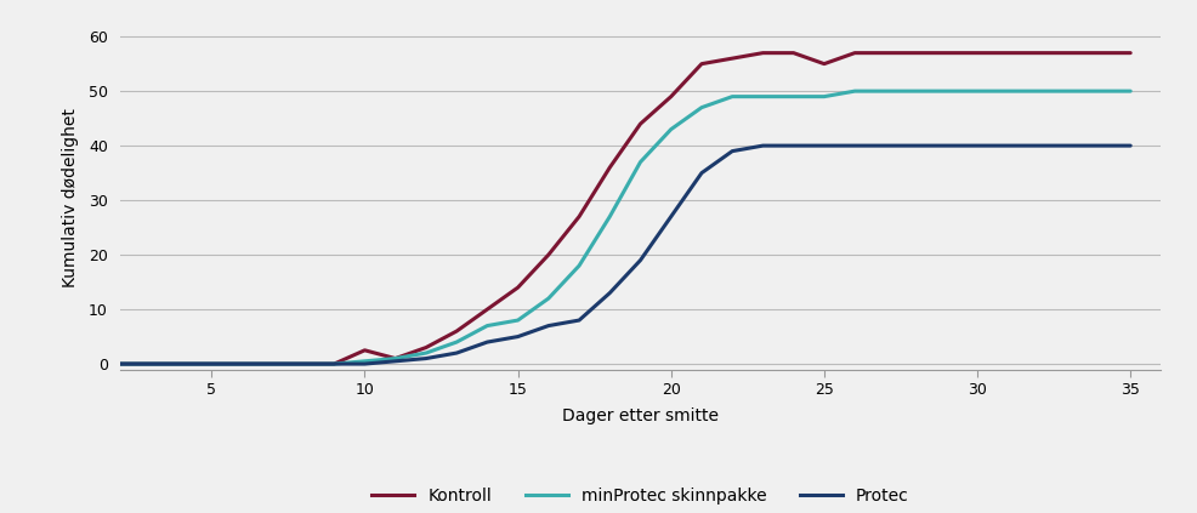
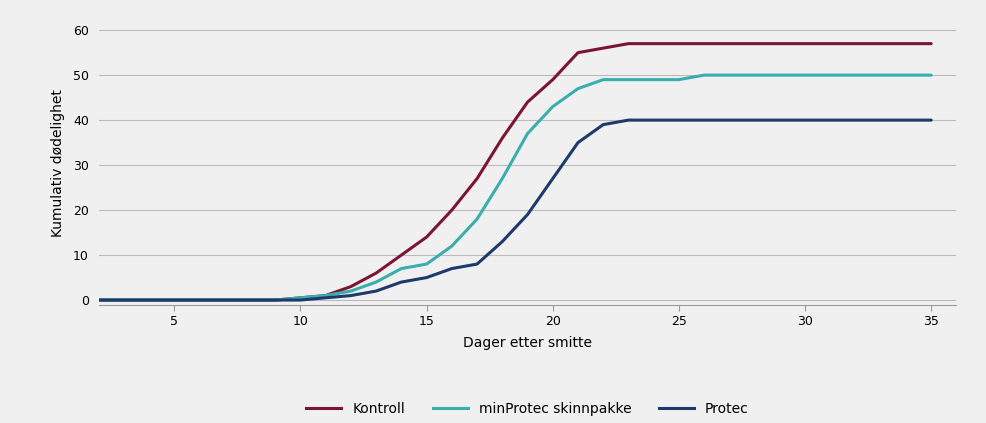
Kontroll/10: 2.5 -> 0.5
Kontroll/25: 55.0 -> 57.0
